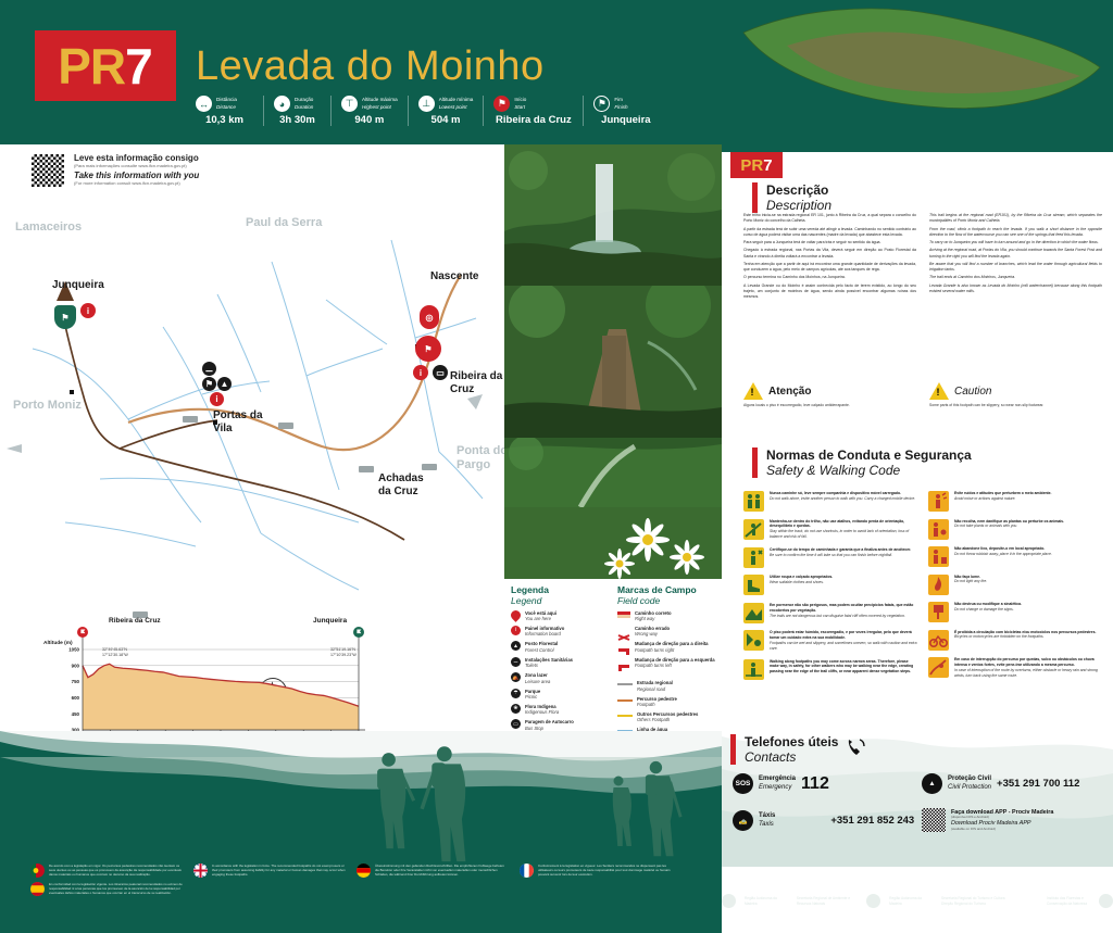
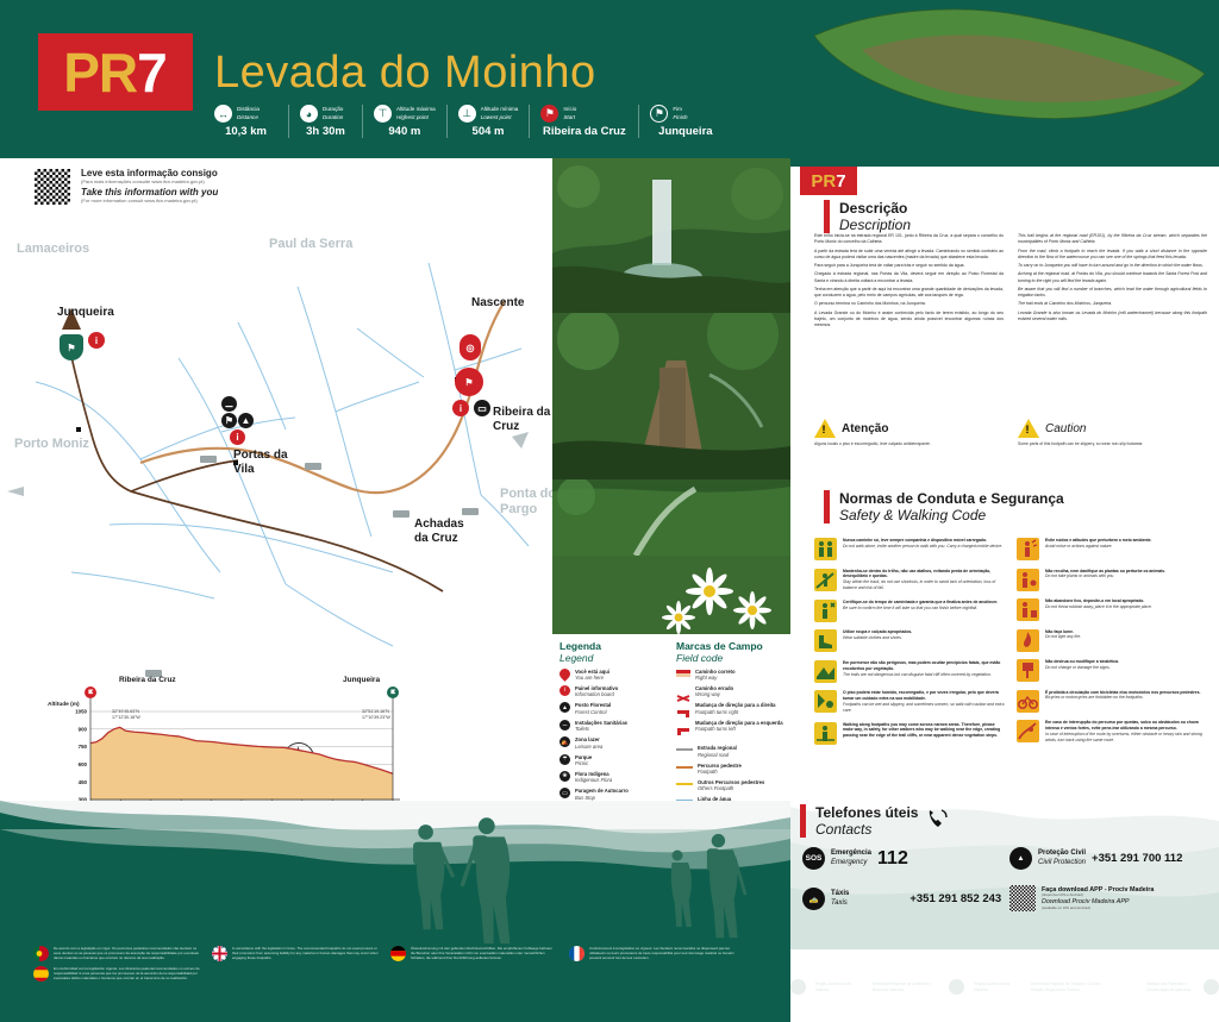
0: 900 -> 800
